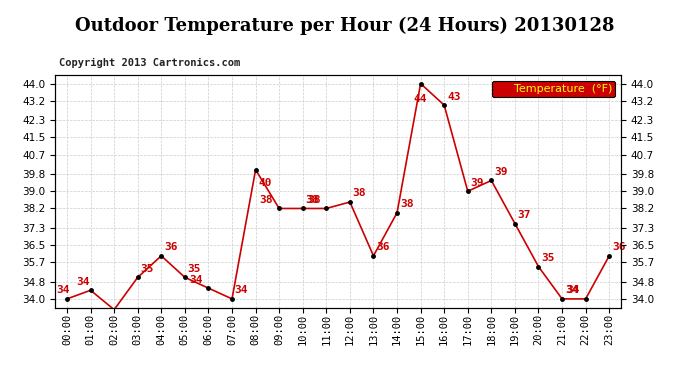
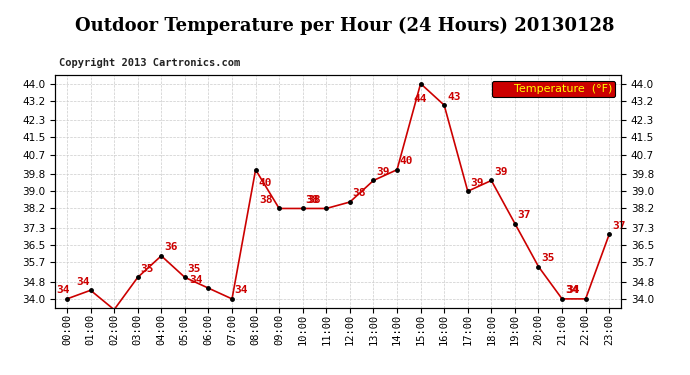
13:00: 36 -> 39
14:00: 38 -> 40
23:00: 36 -> 37
